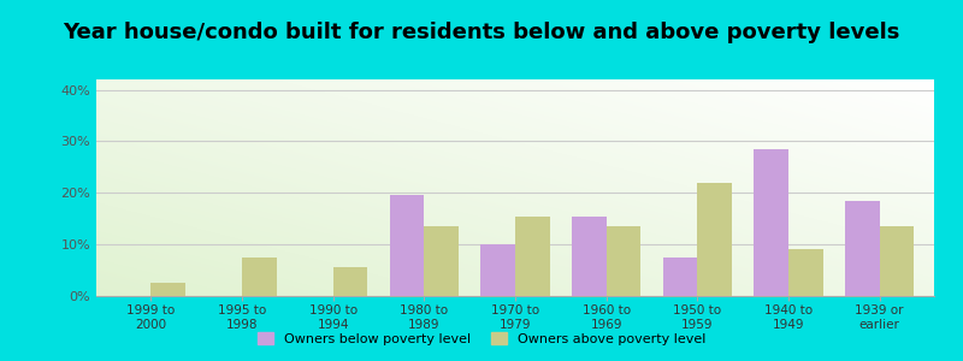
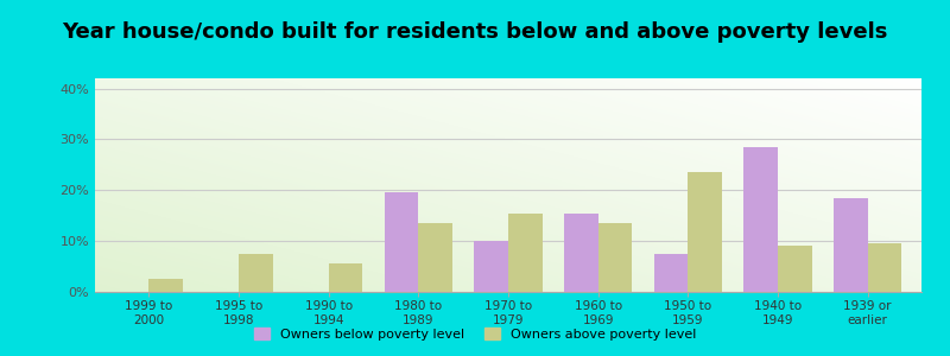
Owners above poverty level/1950 to 1959: 22.0% -> 23.5%
Owners above poverty level/1939 or earlier: 13.5% -> 9.5%
